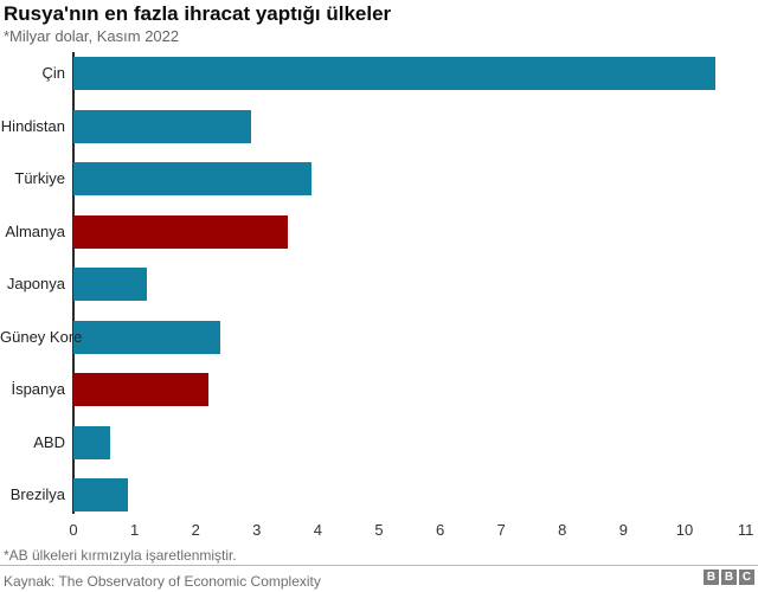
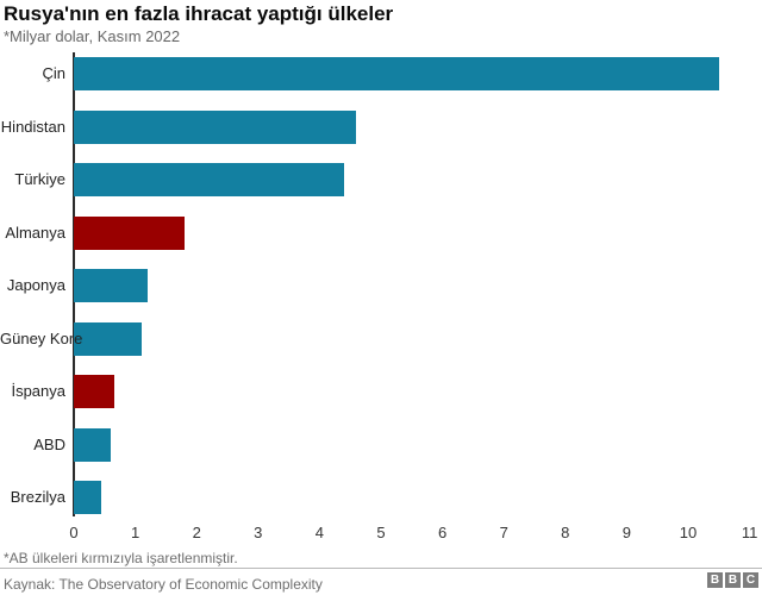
Hindistan: 2.9 -> 4.6
Türkiye: 3.9 -> 4.4
Almanya: 3.5 -> 1.8
Güney Kore: 2.4 -> 1.1
İspanya: 2.2 -> 0.7
Brezilya: 0.9 -> 0.5
